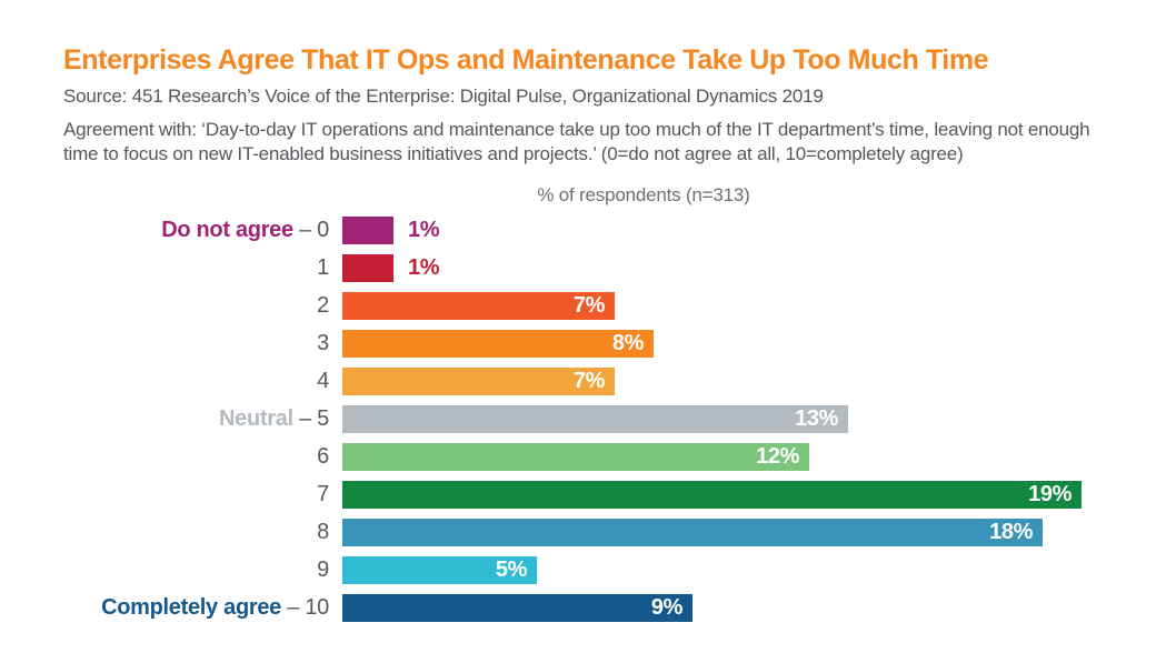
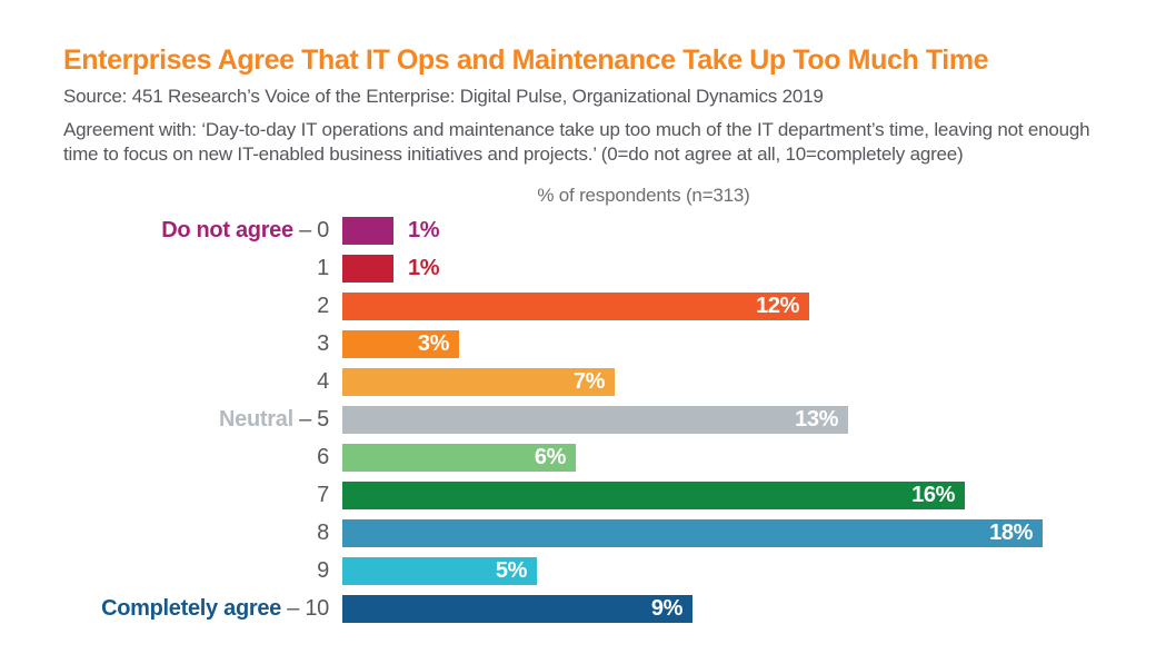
2: 7% -> 12%
3: 8% -> 3%
6: 12% -> 6%
7: 19% -> 16%
